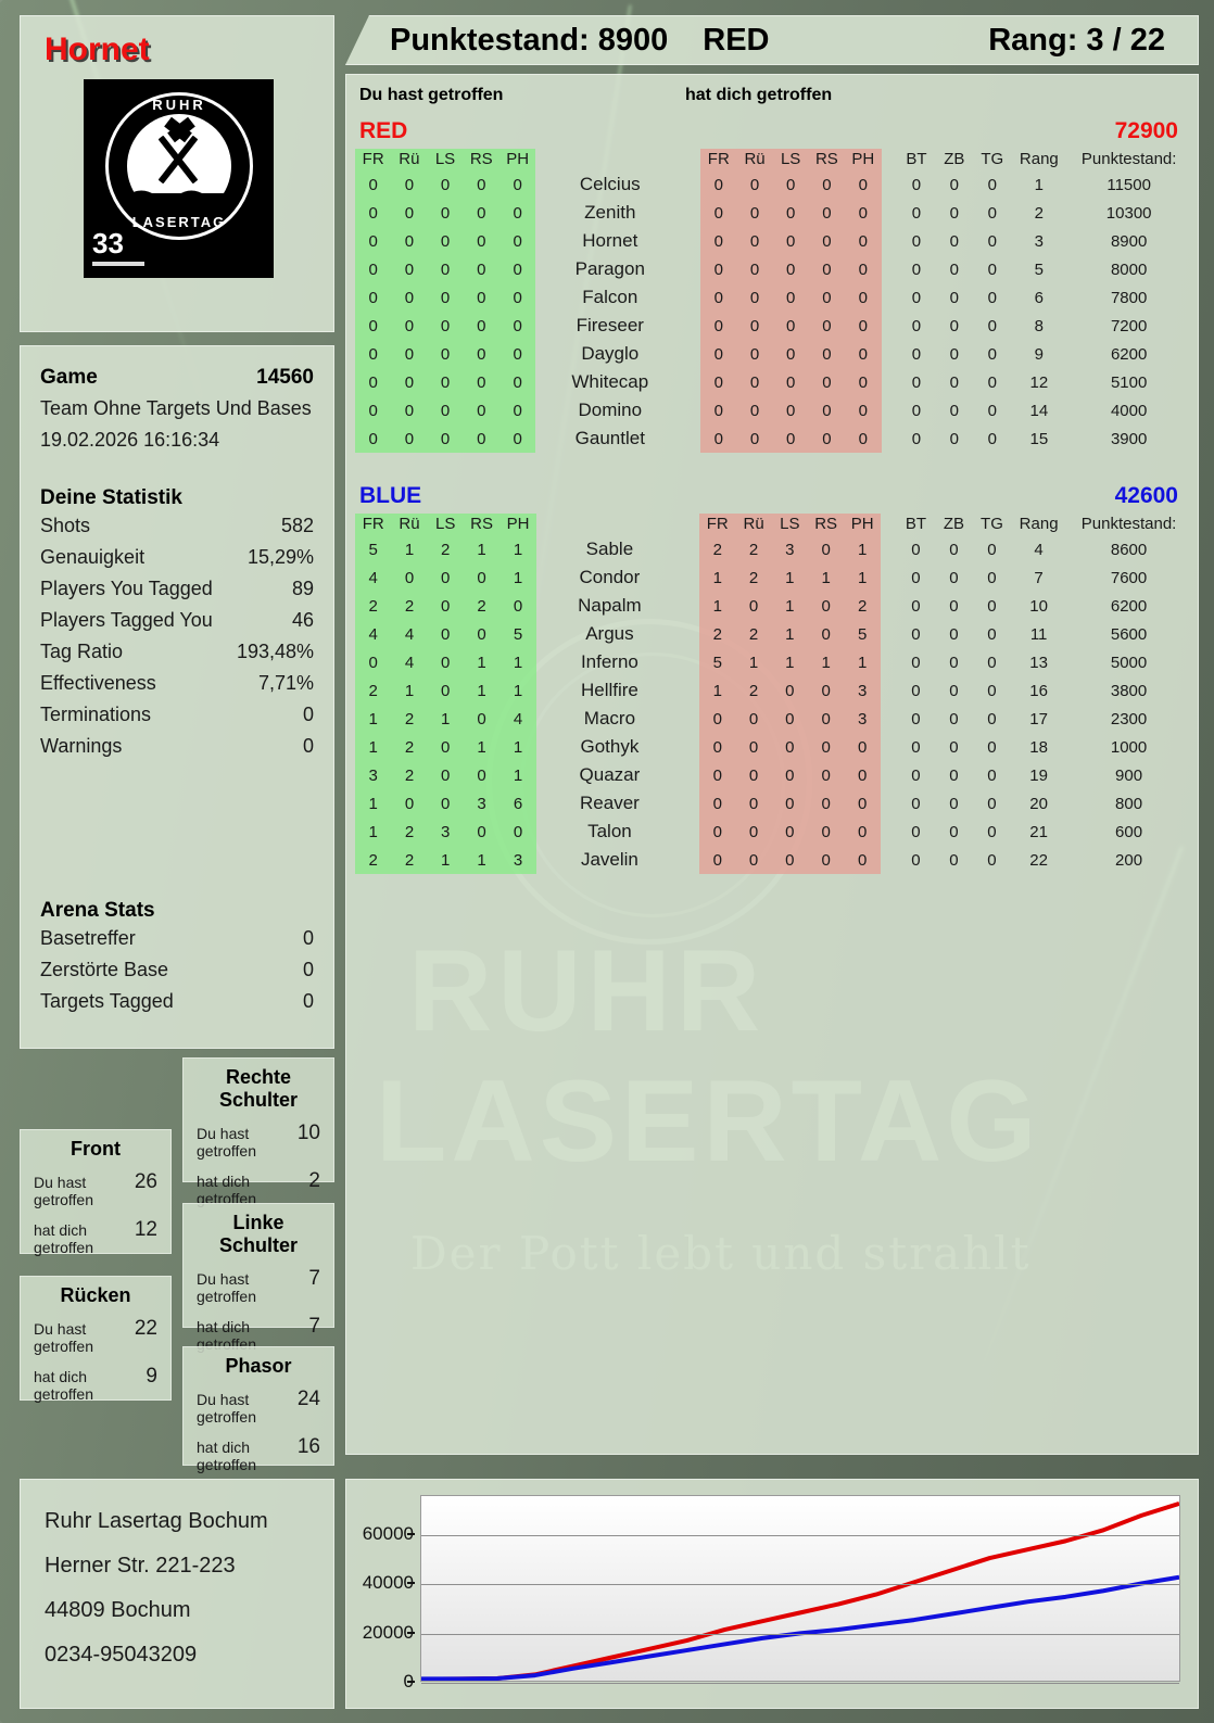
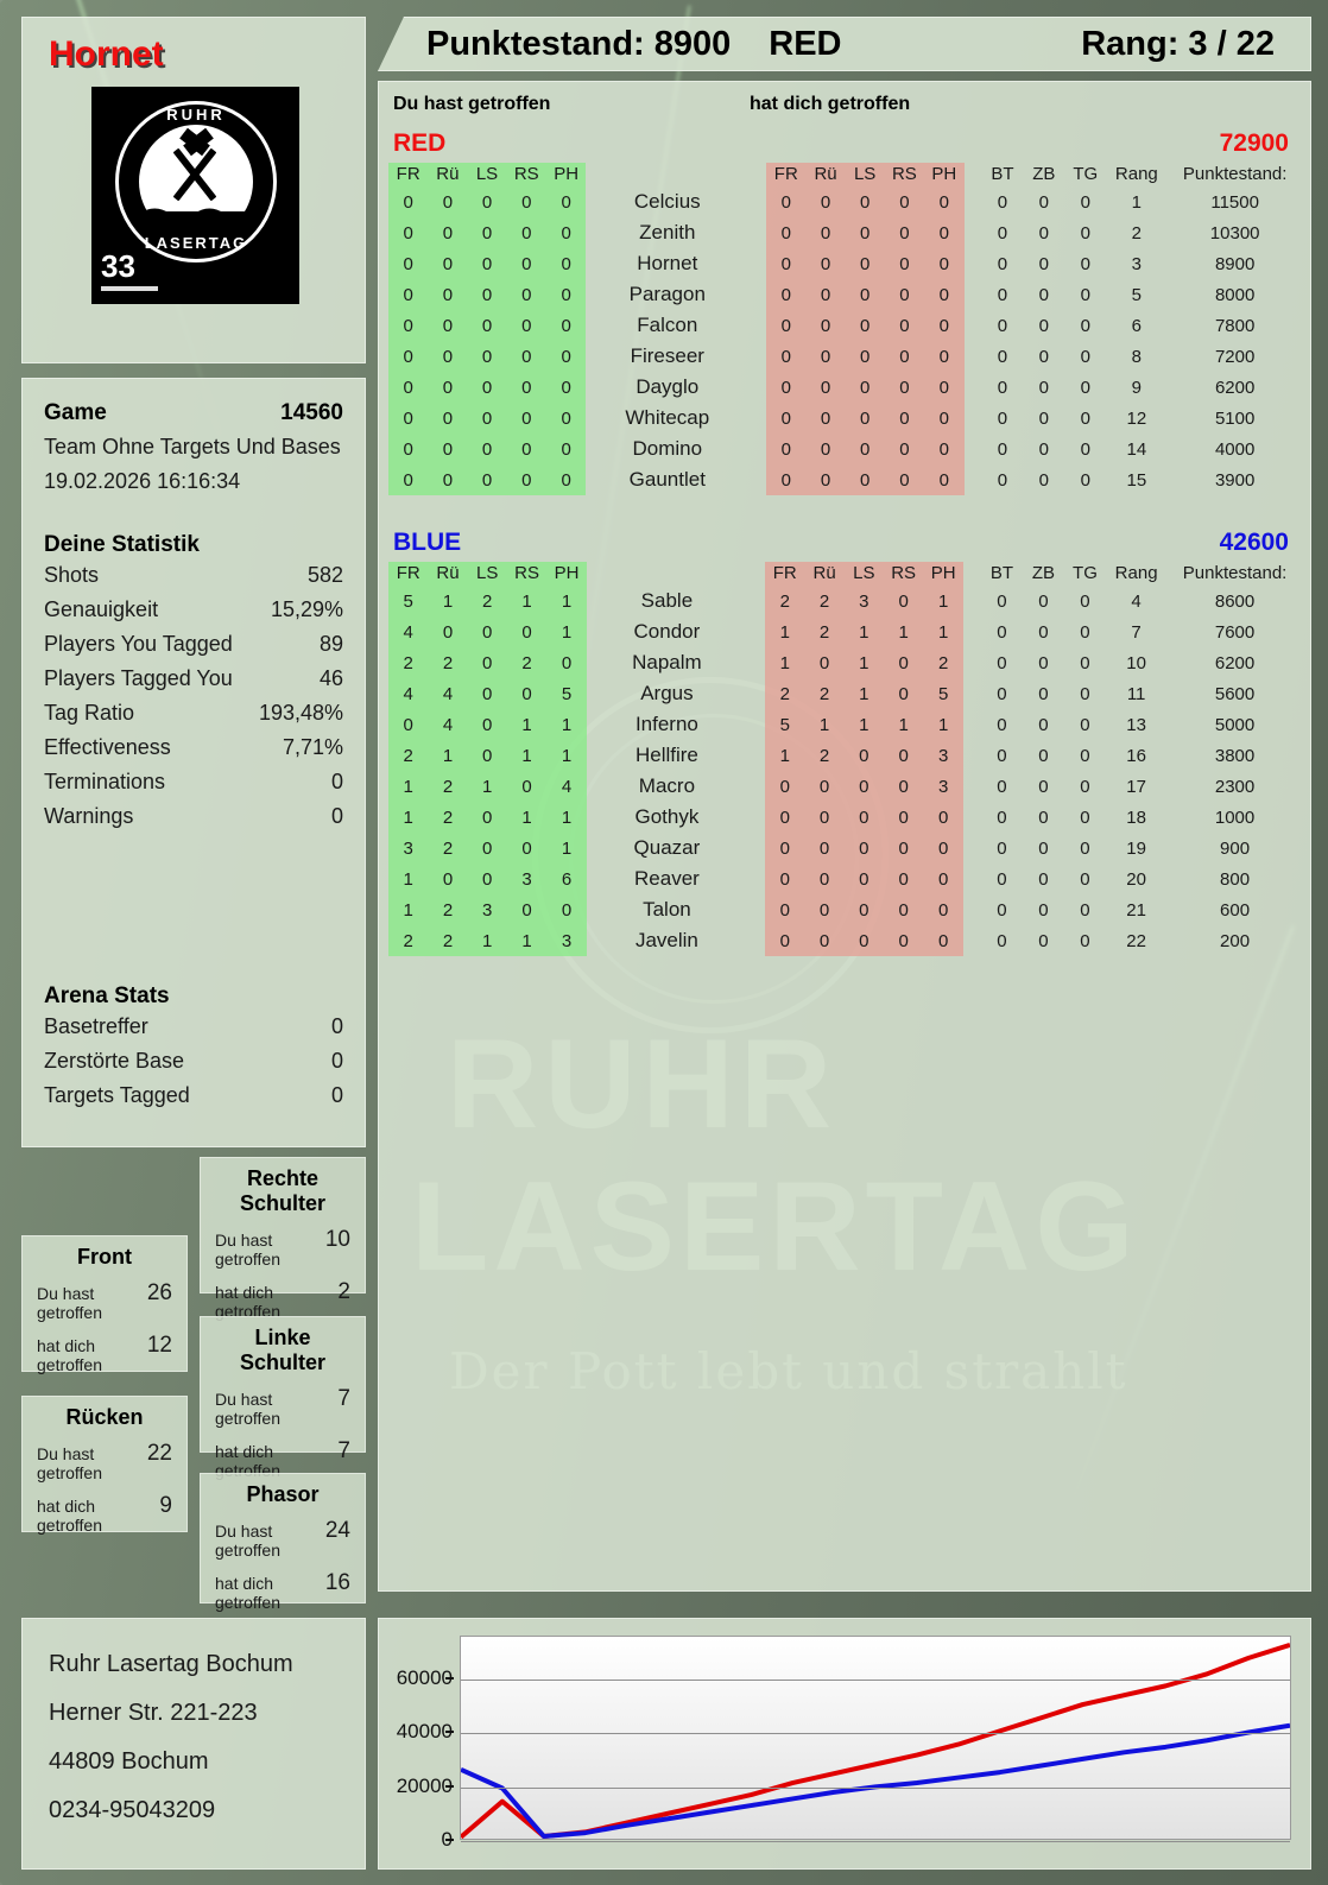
BLUE/0: 1000 -> 26000
RED/5: 1000 -> 14000
BLUE/5: 1000 -> 19000
